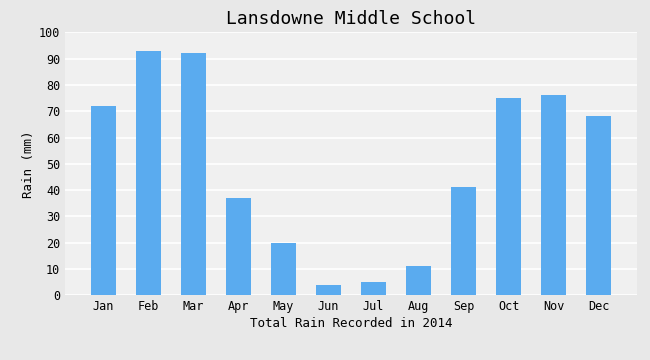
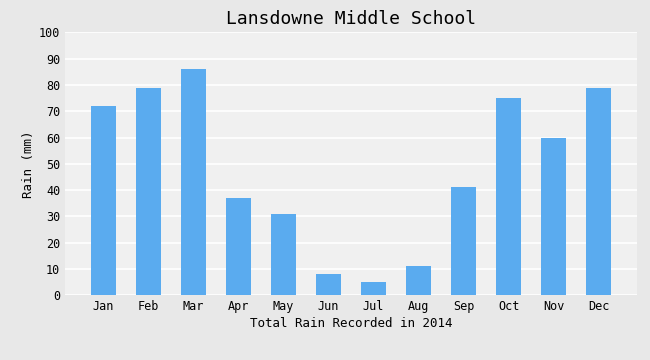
Feb: 93 -> 79
Mar: 92 -> 86
May: 20 -> 31
Jun: 4 -> 8
Nov: 76 -> 60
Dec: 68 -> 79
